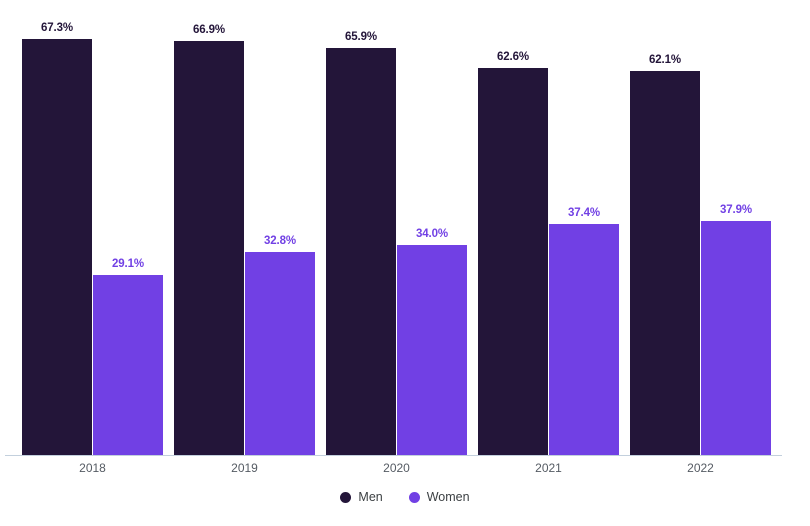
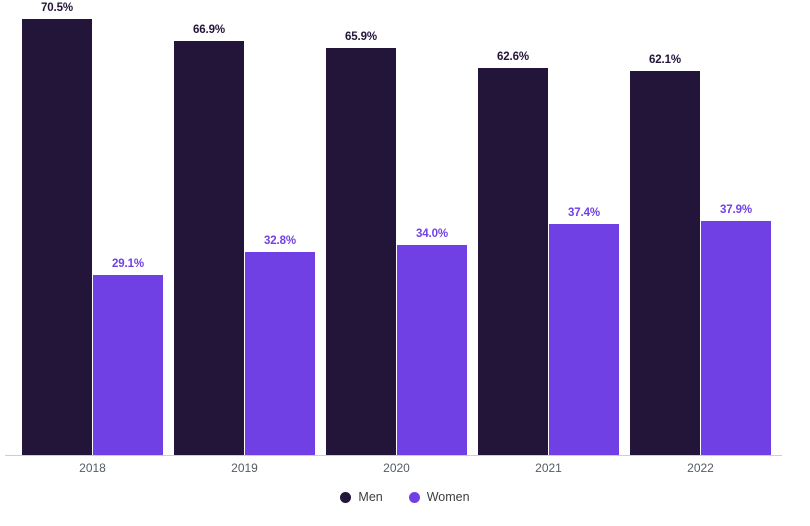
Men/2018: 67.3% -> 70.5%
